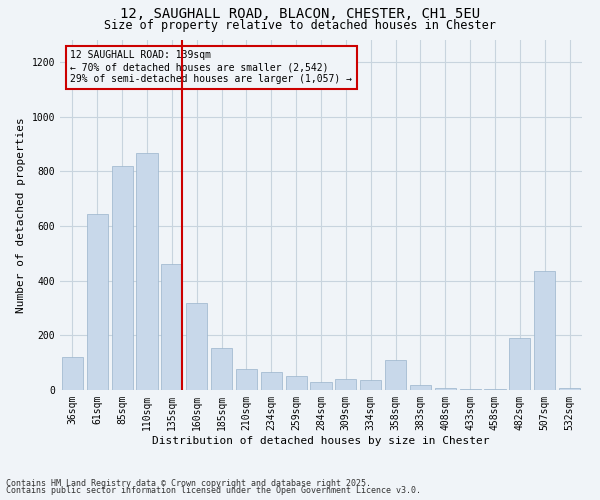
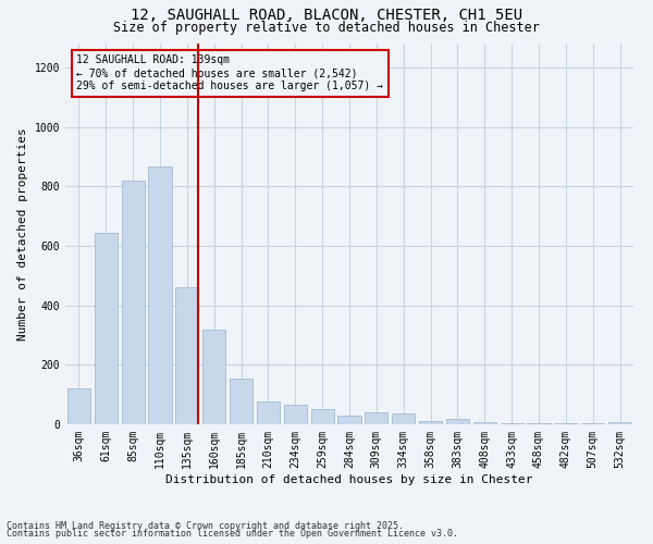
358sqm: 110 -> 10
482sqm: 190 -> 5
507sqm: 435 -> 5
